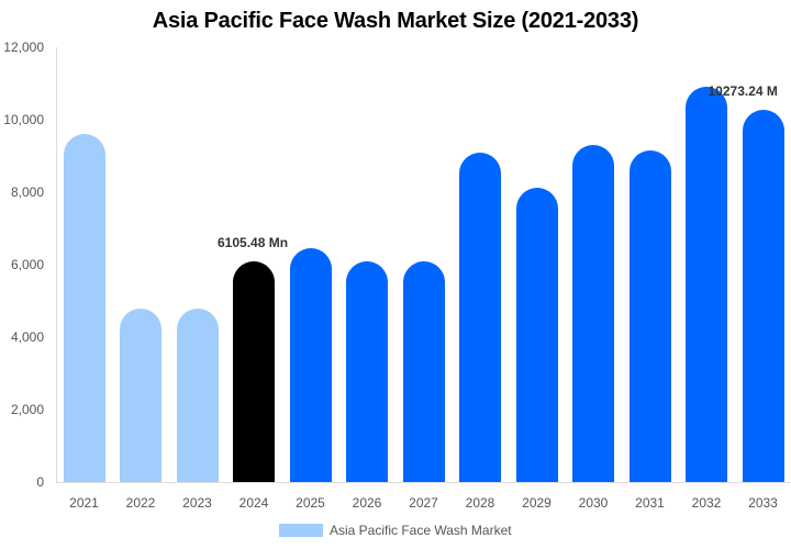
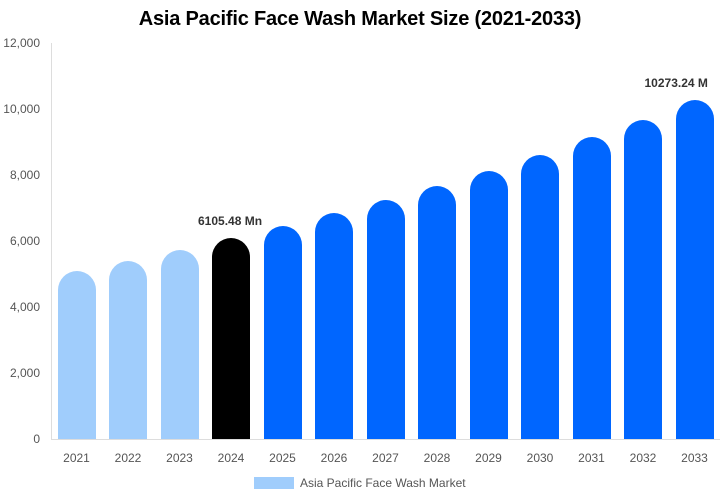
2021: 9600 -> 5100
2022: 4800 -> 5400
2023: 4800 -> 5700
2026: 6100 -> 6800
2027: 6100 -> 7200
2028: 9100 -> 7700
2030: 9300 -> 8600
2032: 10900 -> 9700
